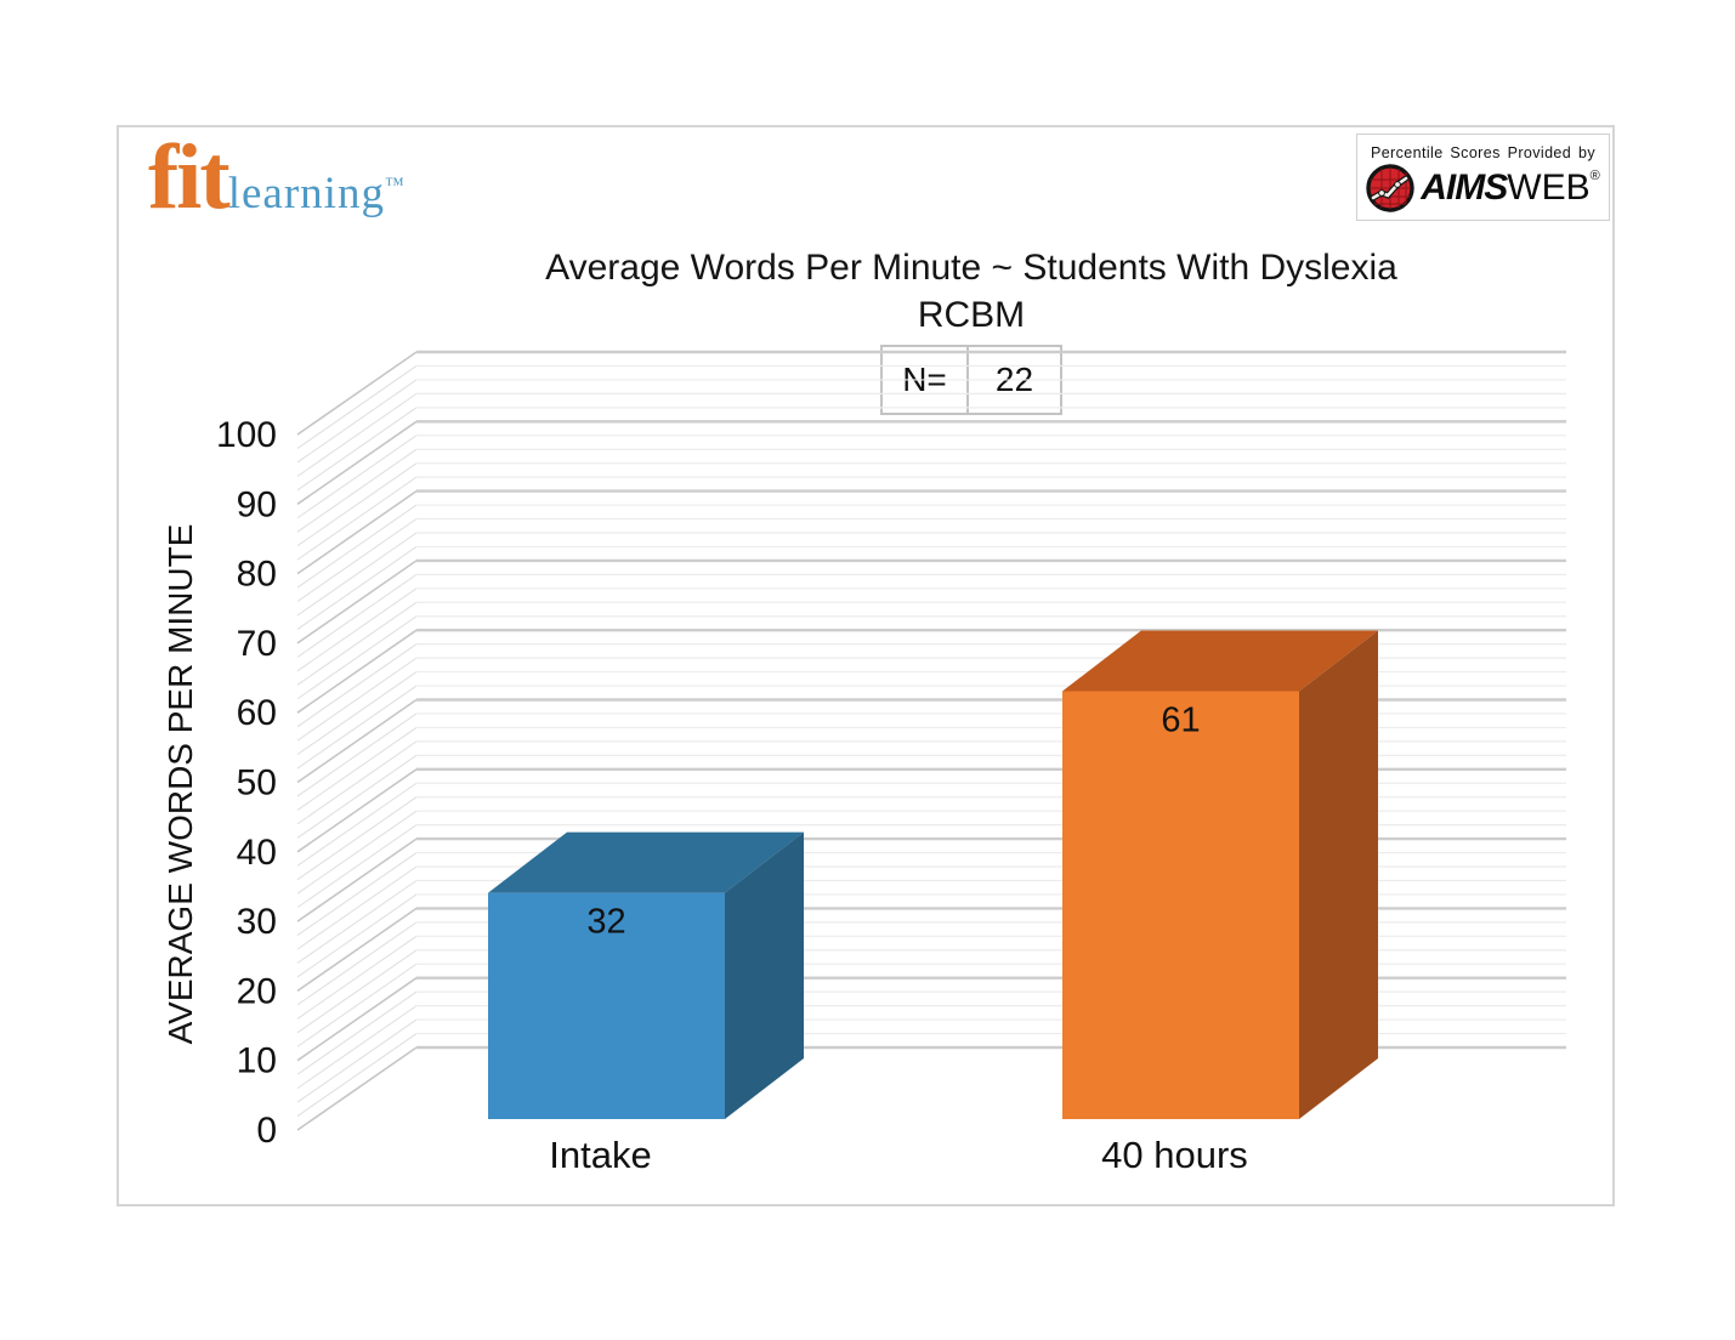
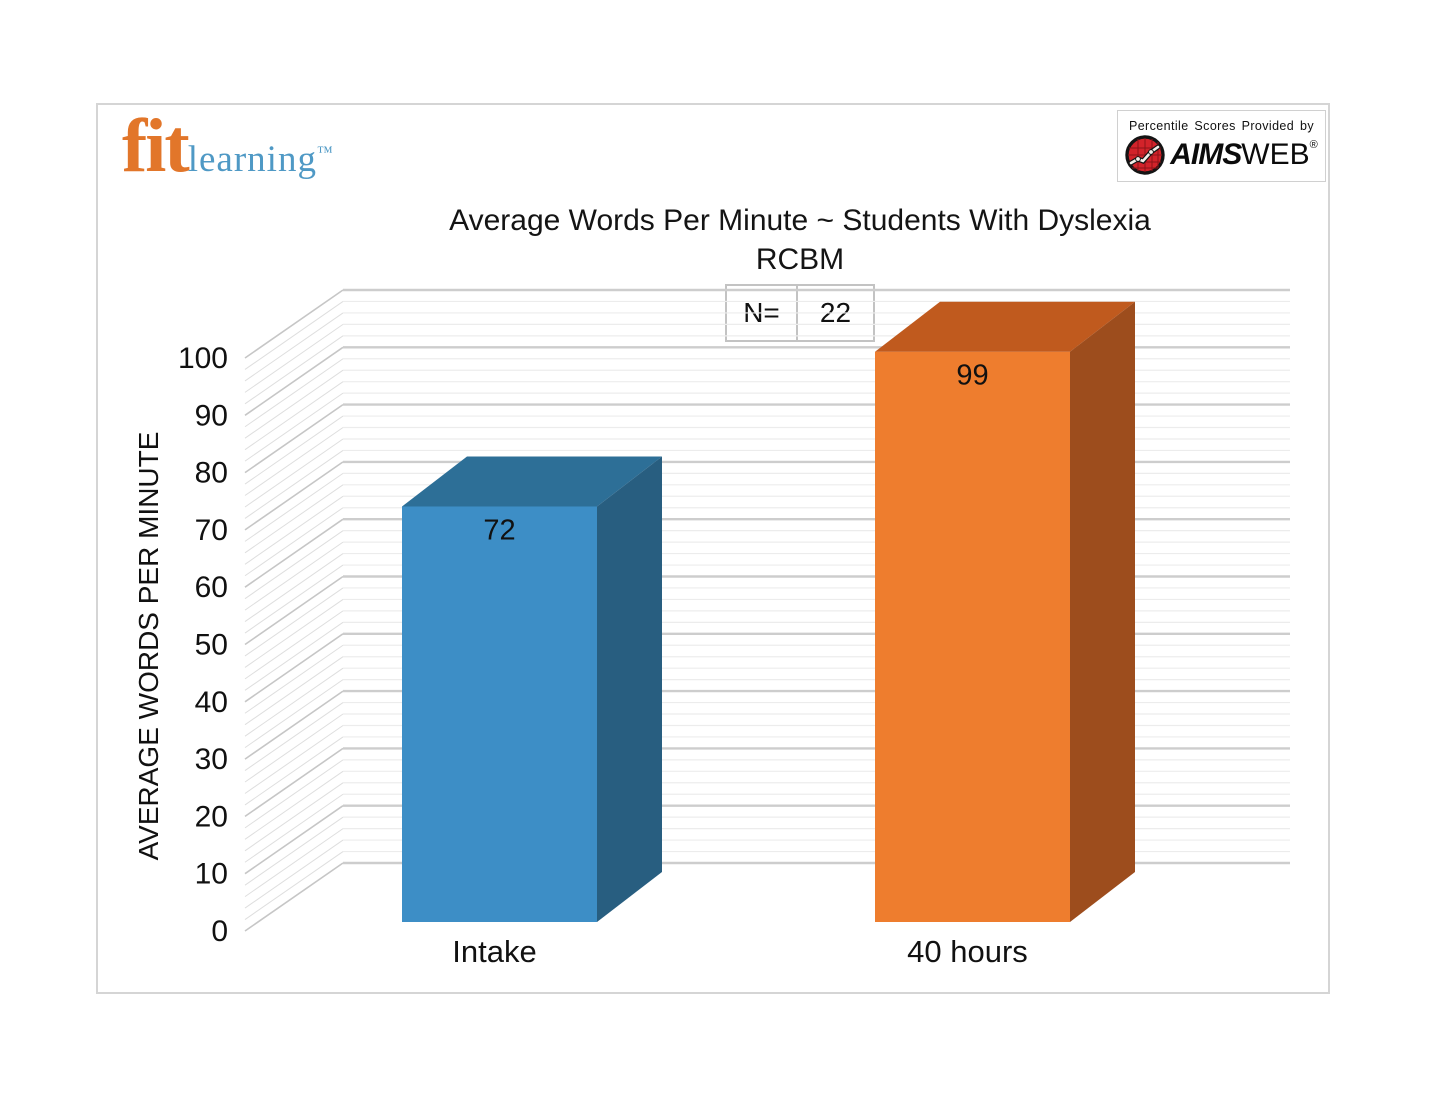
Intake: 32 -> 72
40 hours: 61 -> 99
